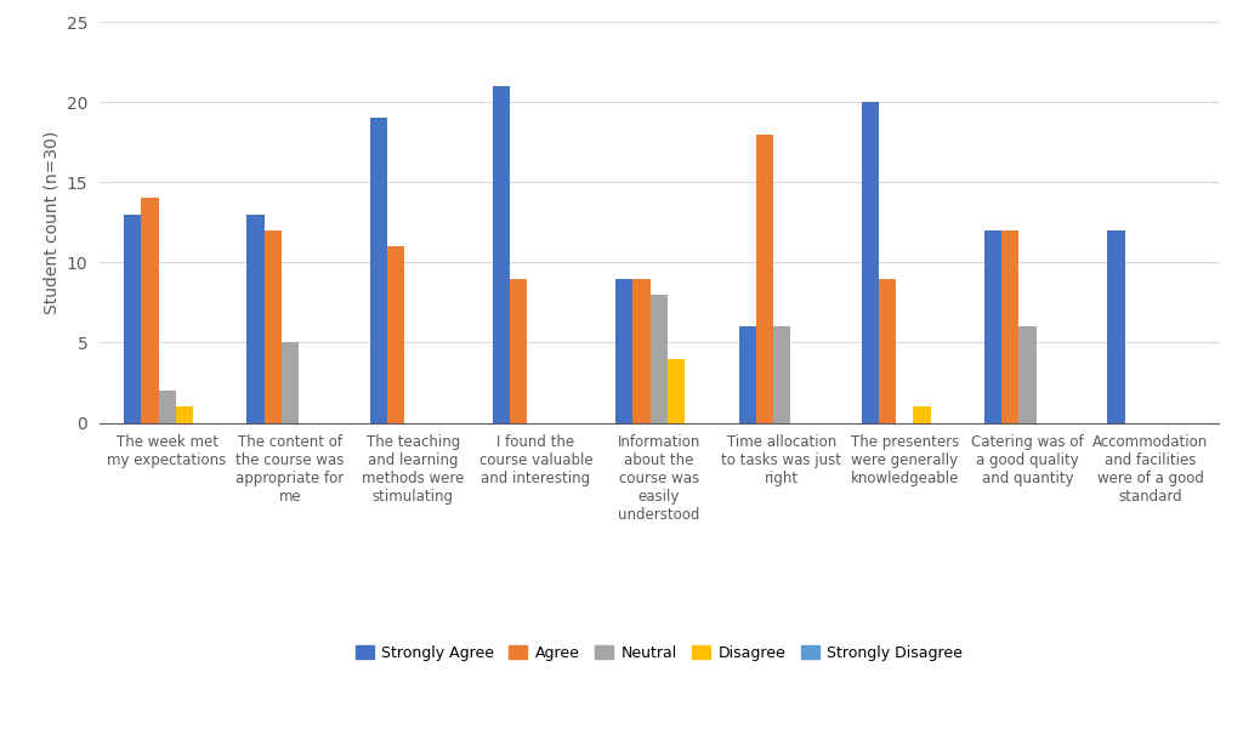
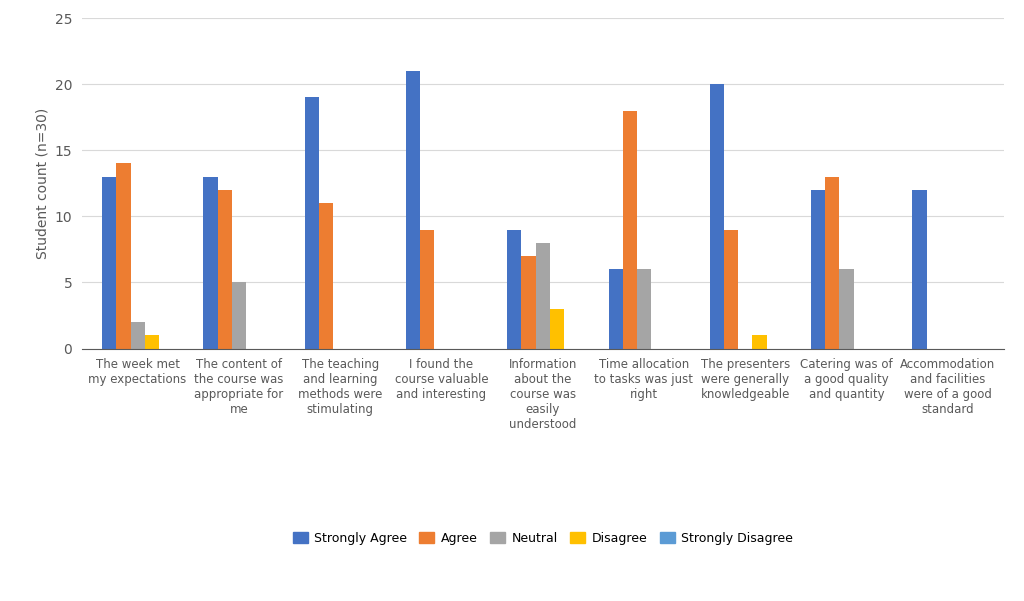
Agree/Information about the course was easily understood: 9 -> 7
Disagree/Information about the course was easily understood: 4 -> 3
Agree/Catering was of a good quality and quantity: 12 -> 13
